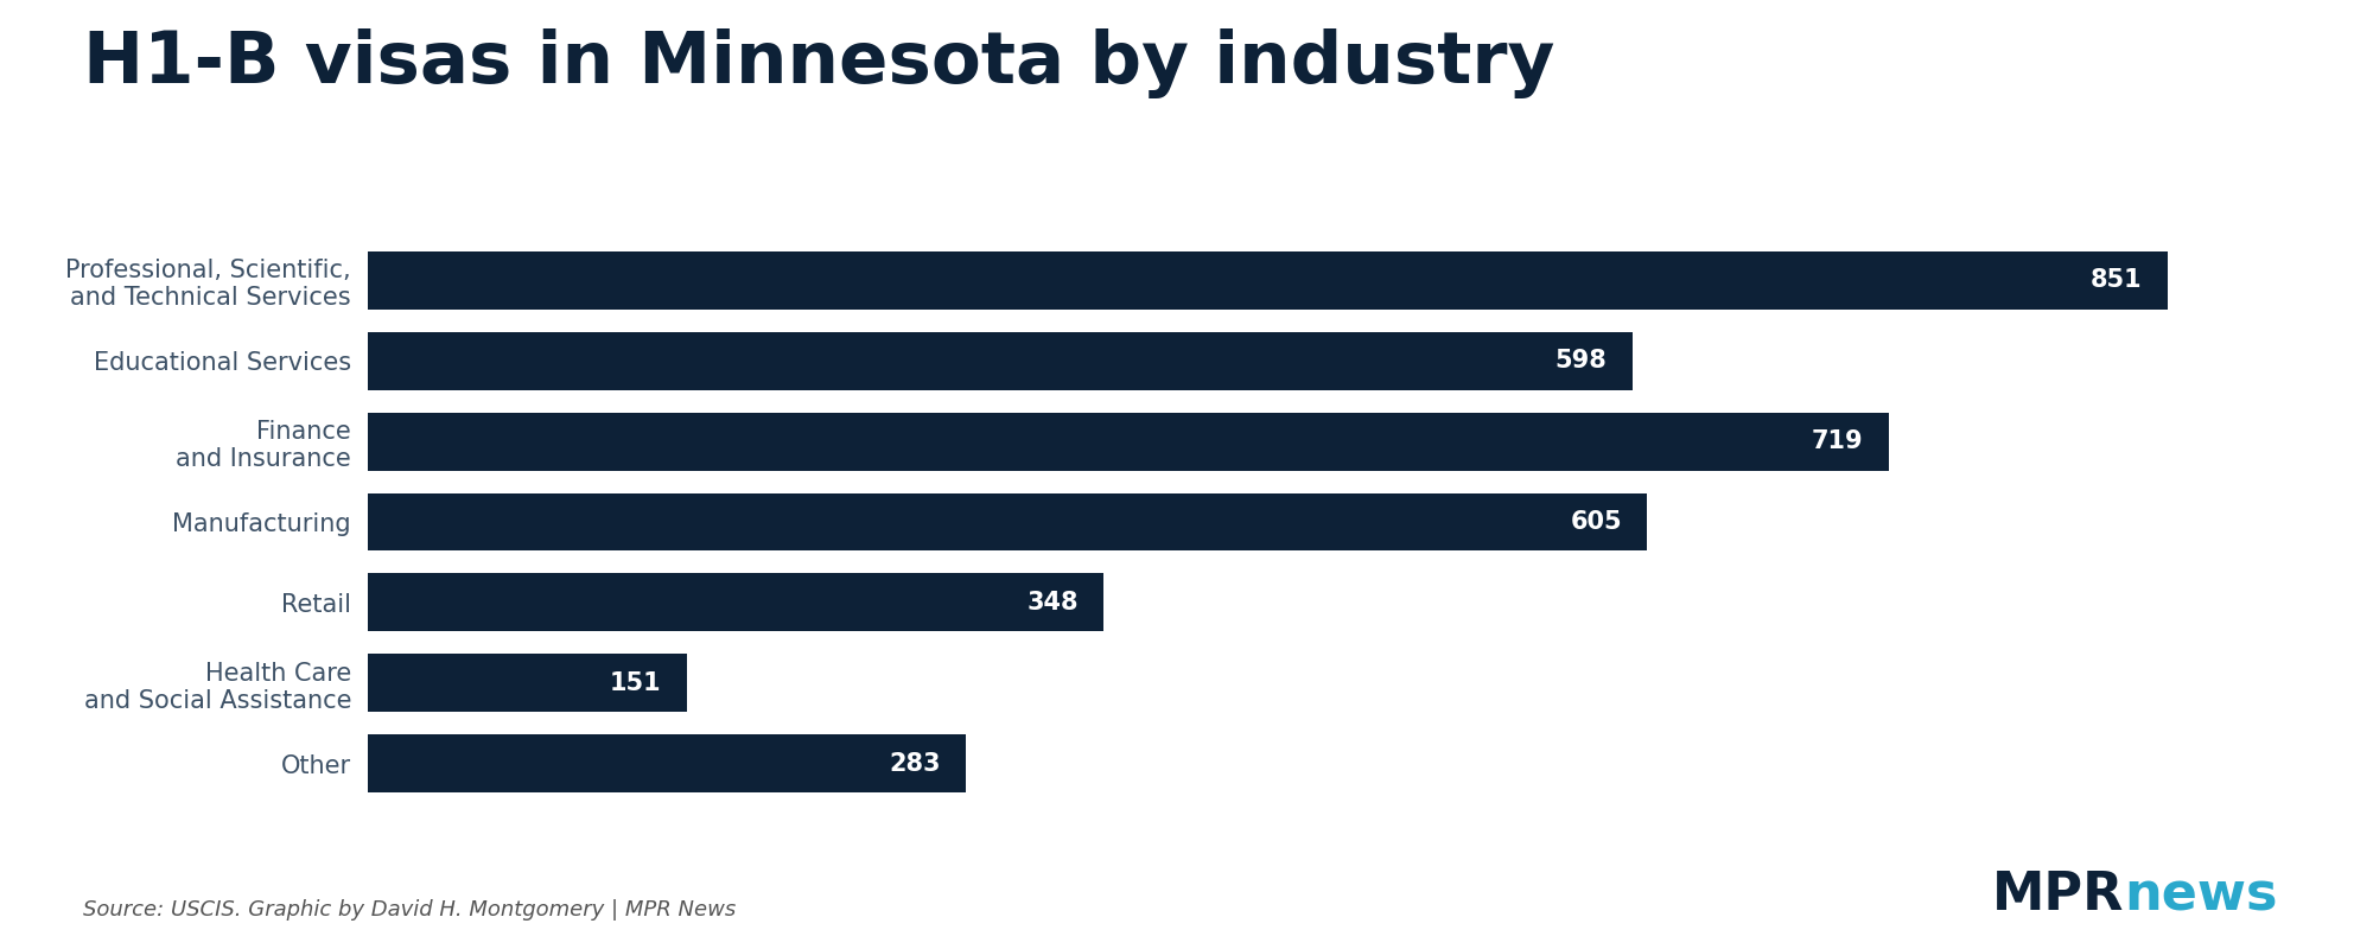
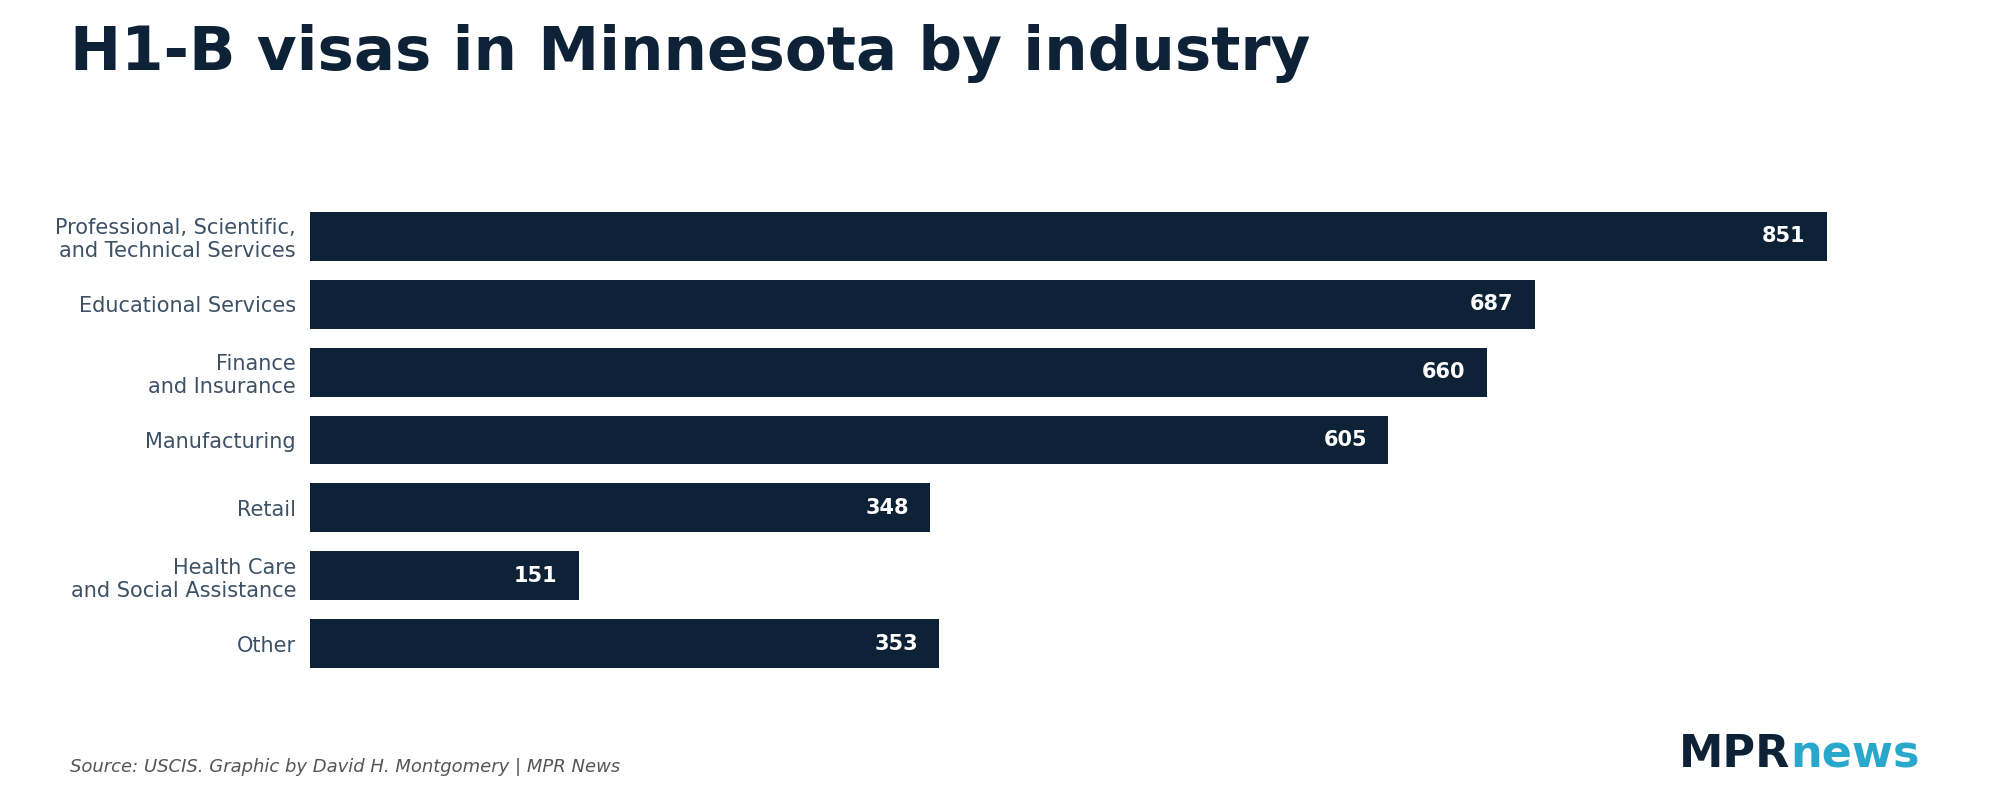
Educational Services: 598 -> 687
Finance and Insurance: 719 -> 660
Other: 283 -> 353
